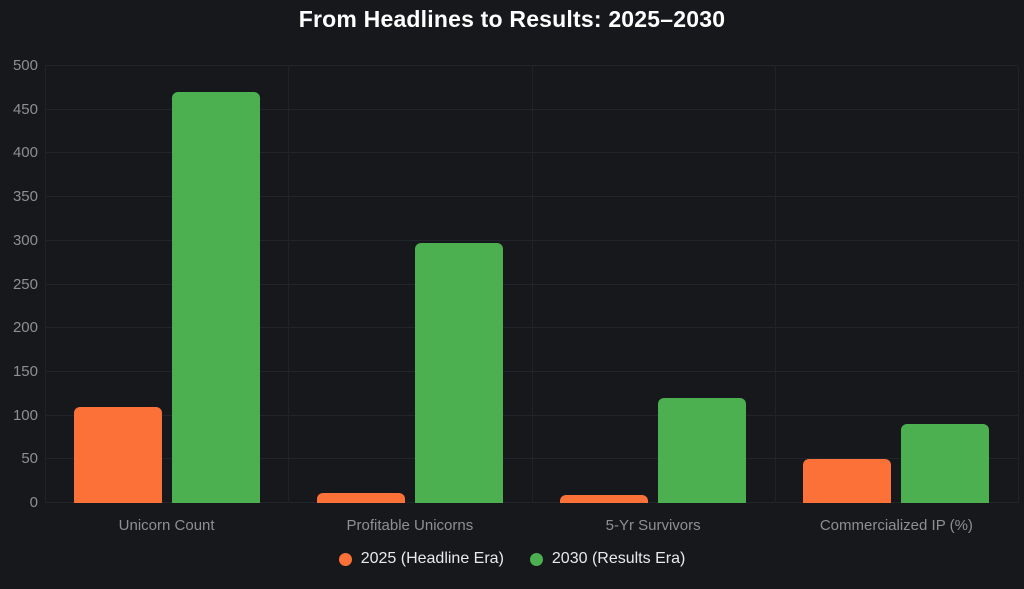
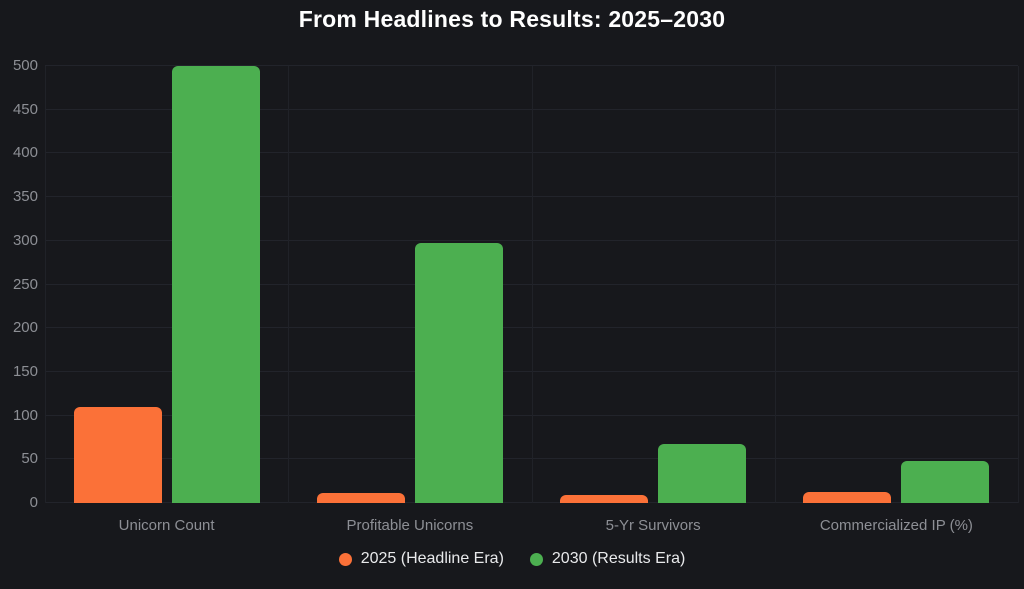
2030 (Results Era)/Unicorn Count: 470 -> 500
2030 (Results Era)/5-Yr Survivors: 120 -> 70
2025 (Headline Era)/Commercialized IP (%): 50 -> 10
2030 (Results Era)/Commercialized IP (%): 90 -> 50
